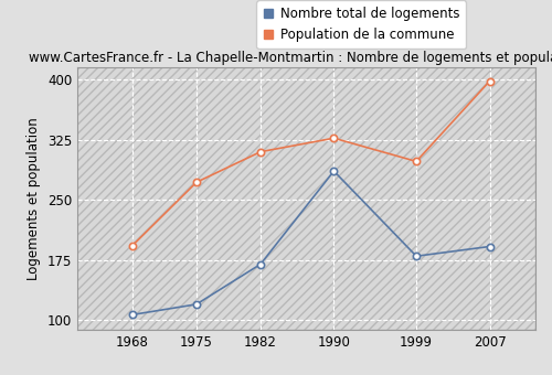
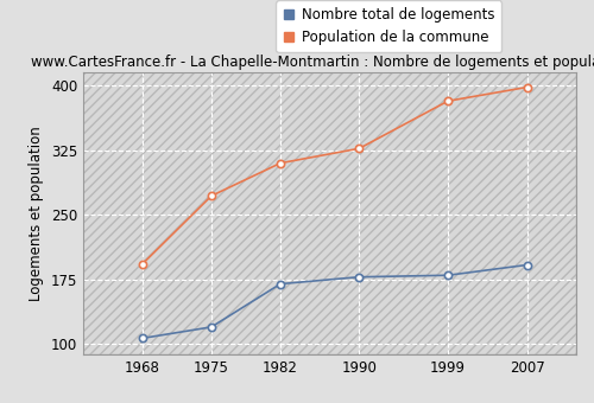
Nombre total de logements/1990: 286 -> 178
Population de la commune/1999: 298 -> 382
